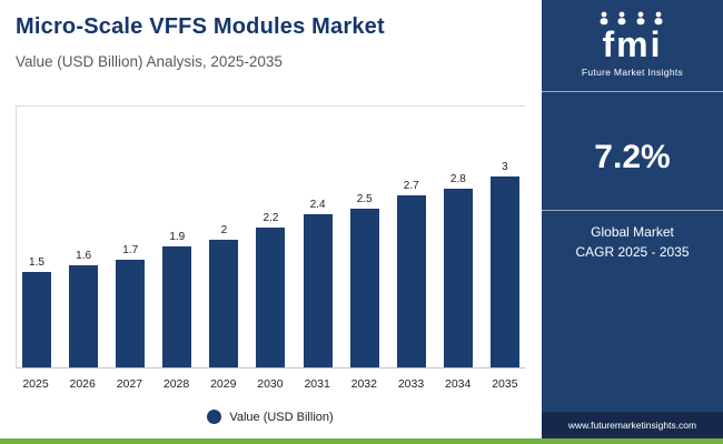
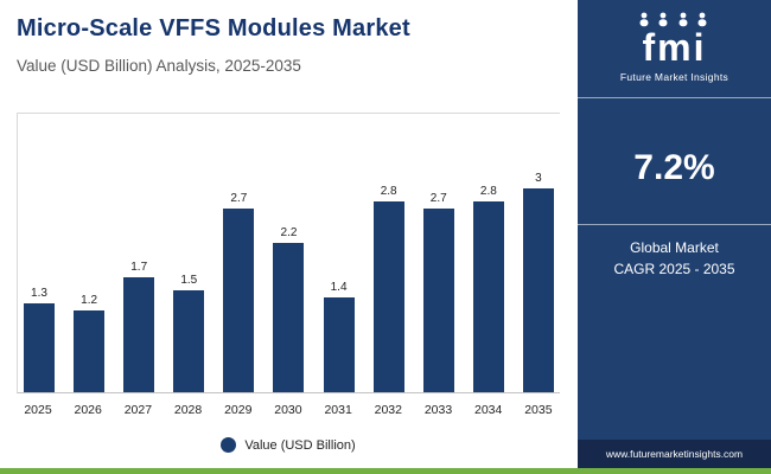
2025: 1.5 -> 1.3
2026: 1.6 -> 1.2
2028: 1.9 -> 1.5
2029: 2 -> 2.7
2031: 2.4 -> 1.4
2032: 2.5 -> 2.8
